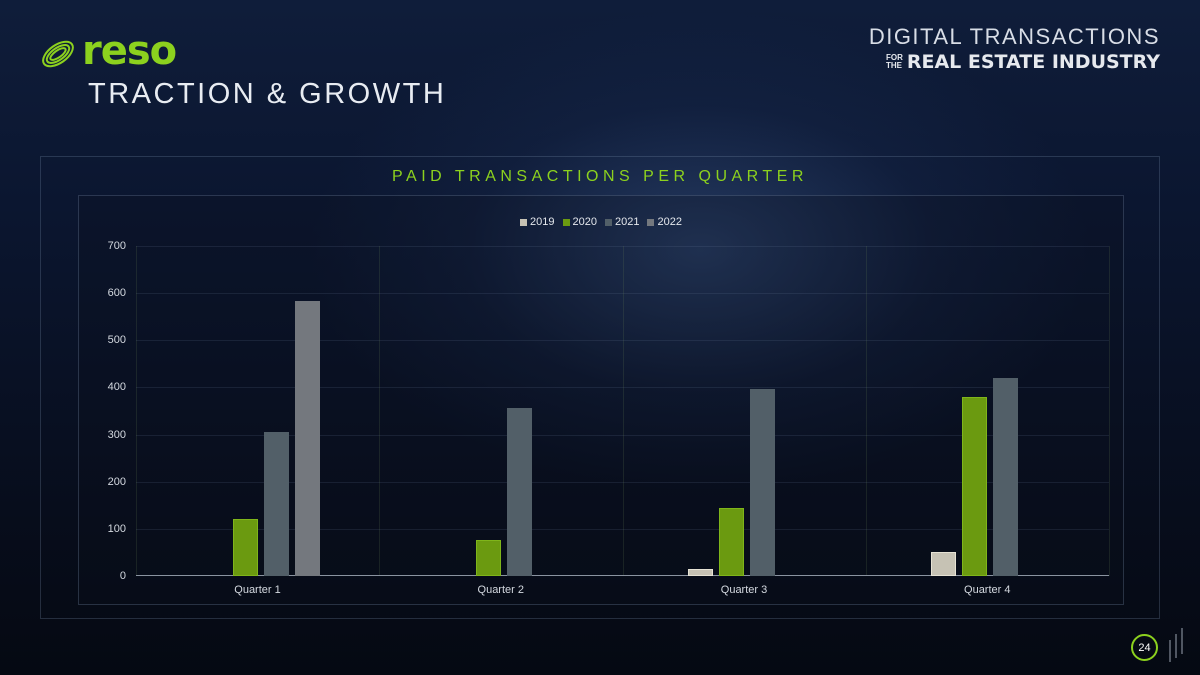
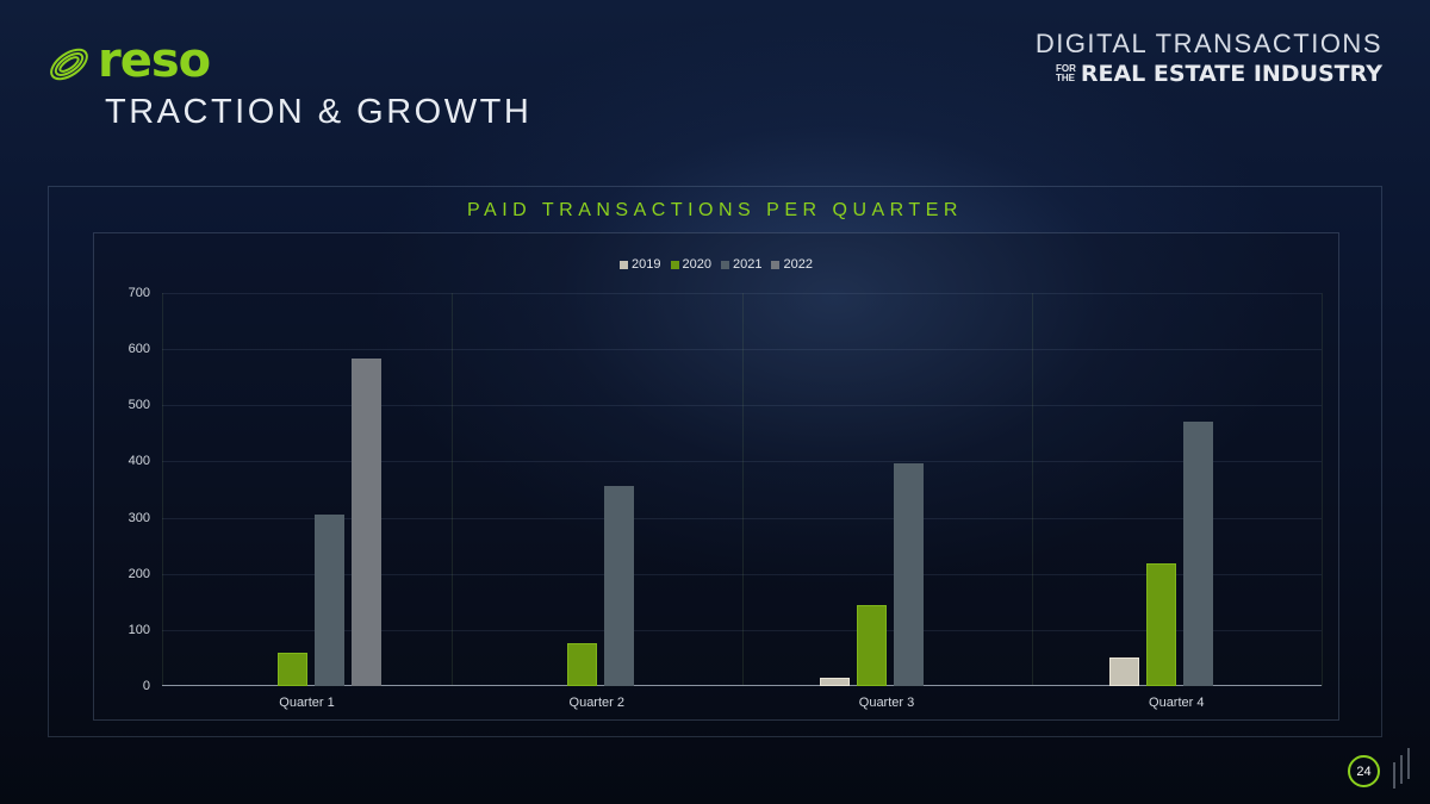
2020/Quarter 1: 120 -> 60
2020/Quarter 4: 380 -> 220
2021/Quarter 4: 420 -> 470
